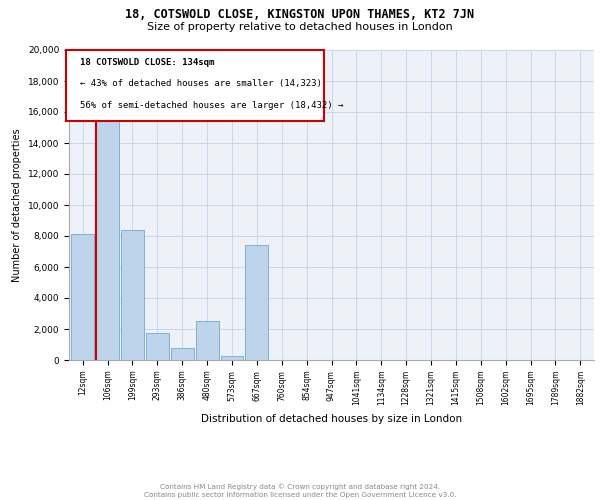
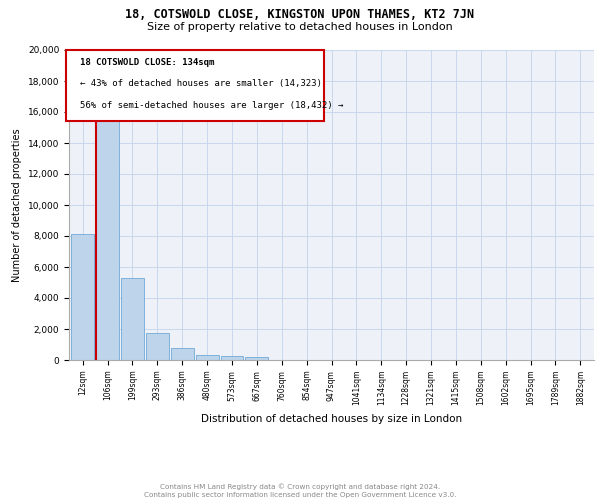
199sqm: 8,400 -> 5,300
480sqm: 2,500 -> 400
667sqm: 7,400 -> 200
